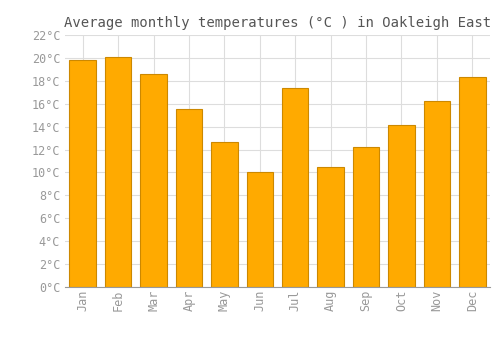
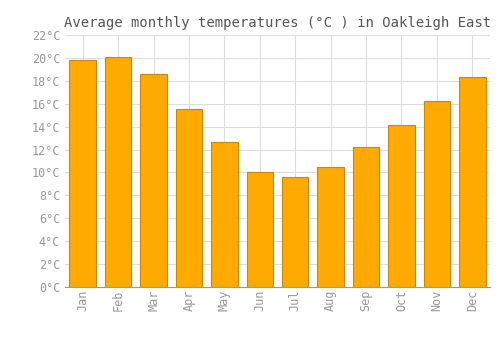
Jul: 17.4°C -> 9.6°C
